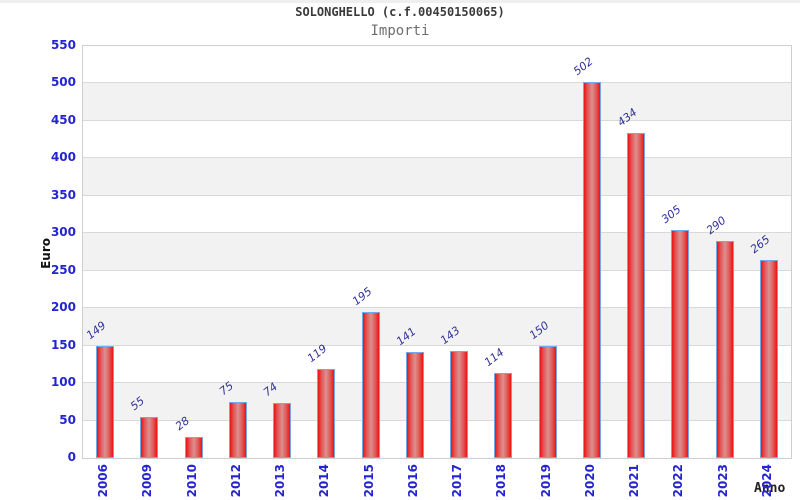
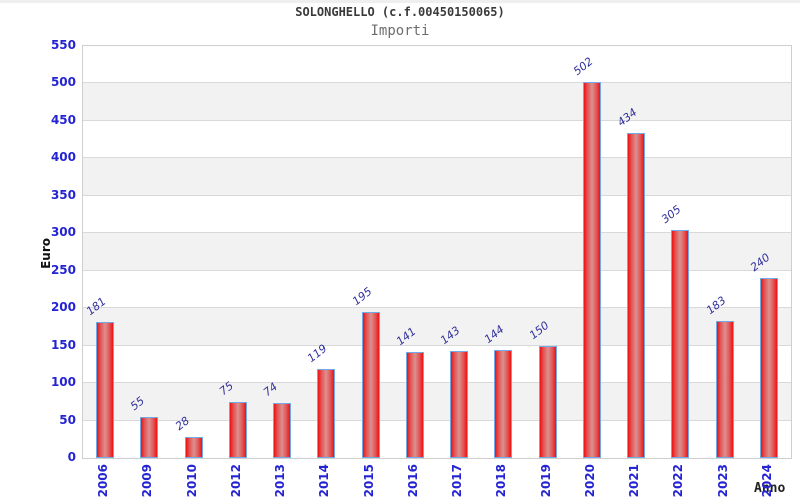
2006: 149 -> 181
2018: 114 -> 144
2023: 290 -> 183
2024: 265 -> 240
